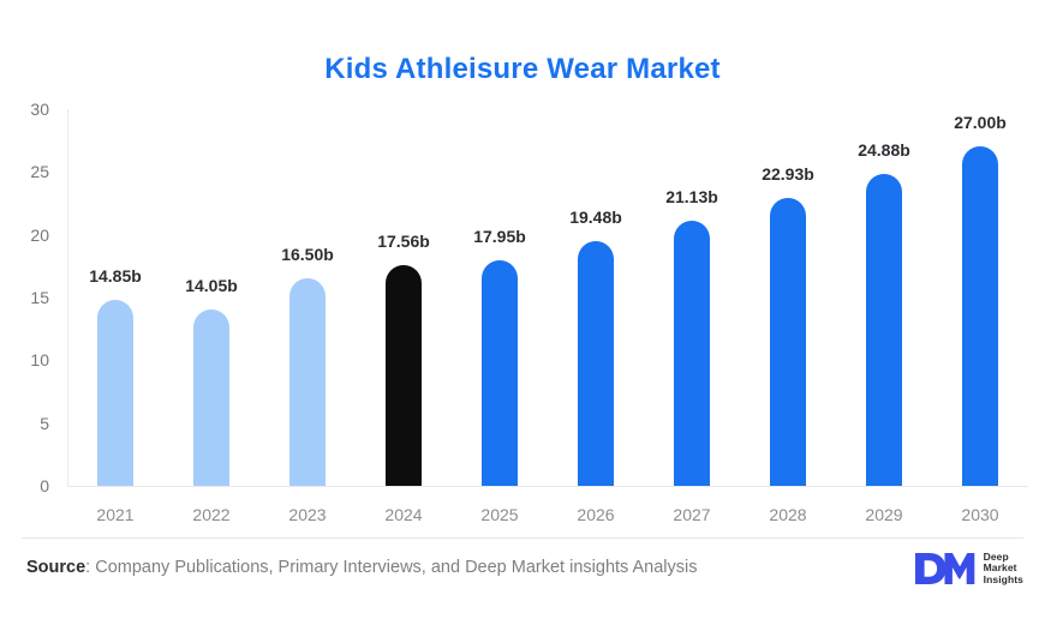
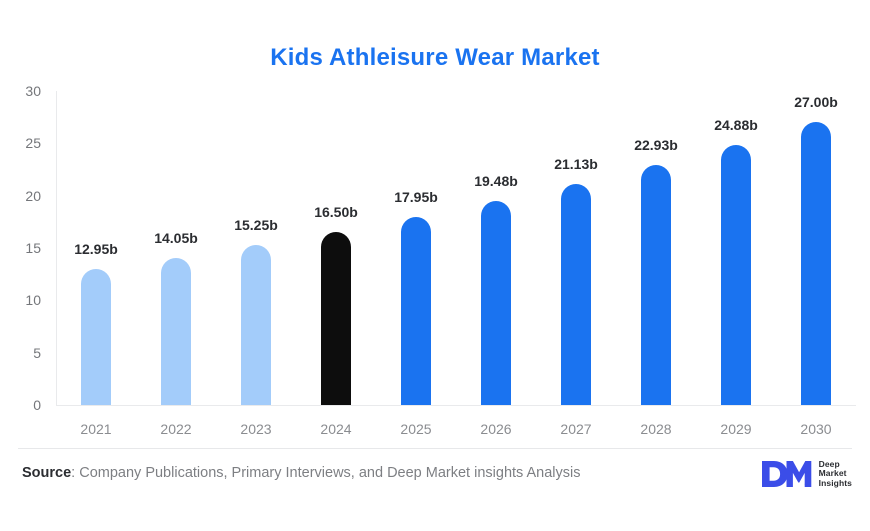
2021: 14.85b -> 12.95b
2023: 16.50b -> 15.25b
2024: 17.56b -> 16.50b
